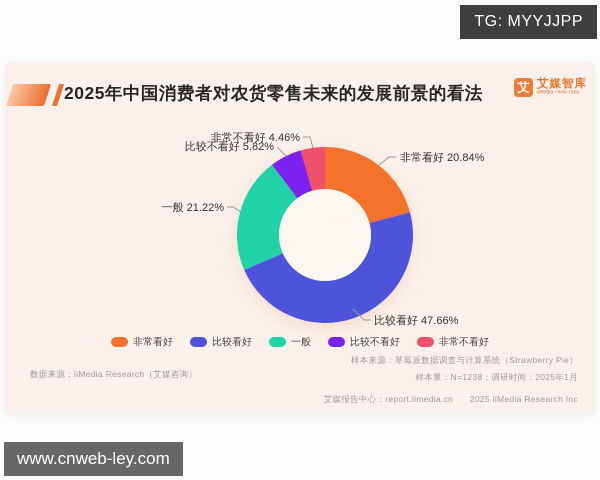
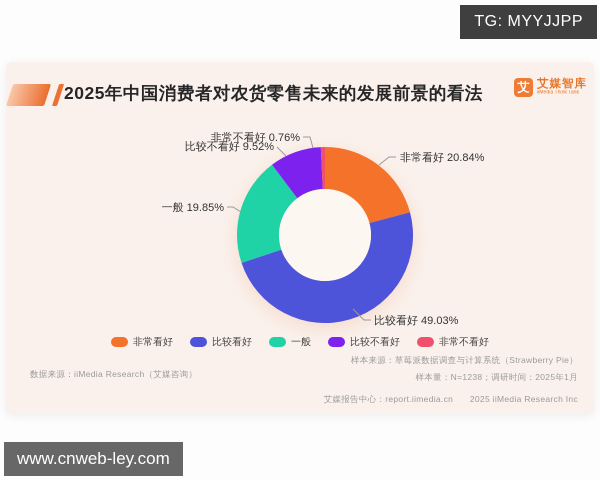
比较看好: 47.66% -> 49.03%
一般: 21.22% -> 19.85%
比较不看好: 5.82% -> 9.52%
非常不看好: 4.46% -> 0.76%
